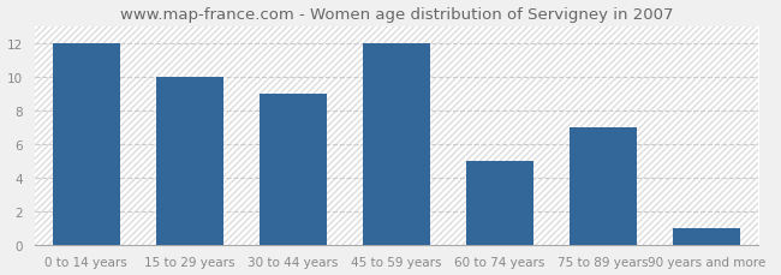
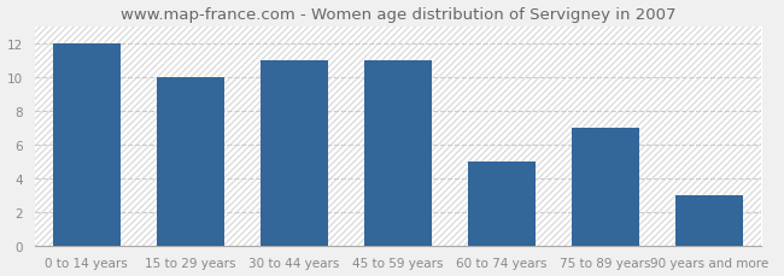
30 to 44 years: 9 -> 11
45 to 59 years: 12 -> 11
90 years and more: 1 -> 3
